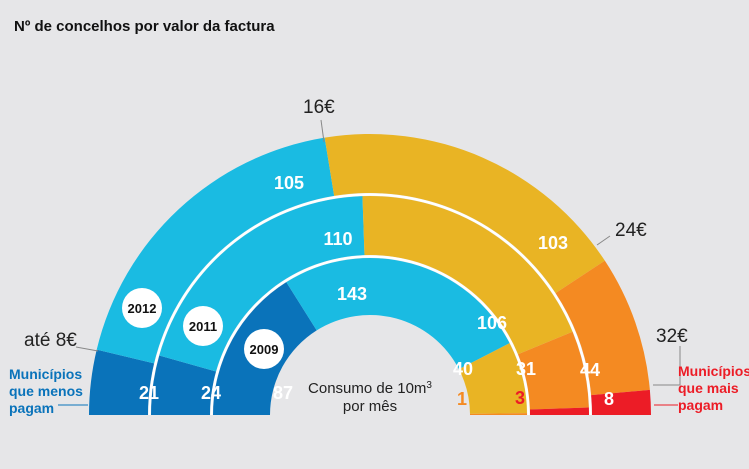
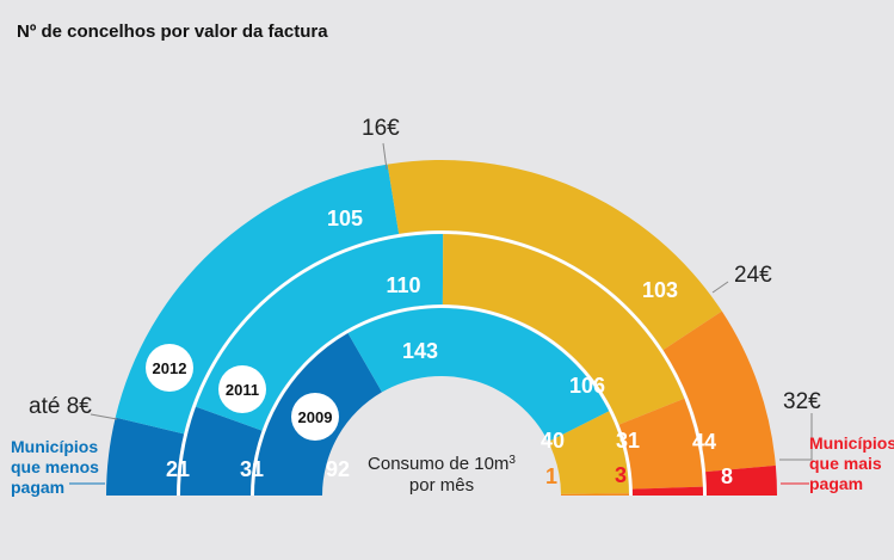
2009/até 8€: 87 -> 92
2011/até 8€: 24 -> 31
